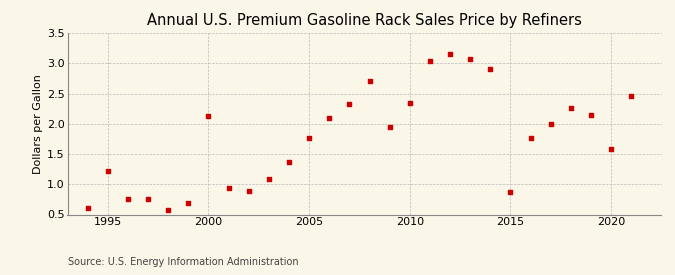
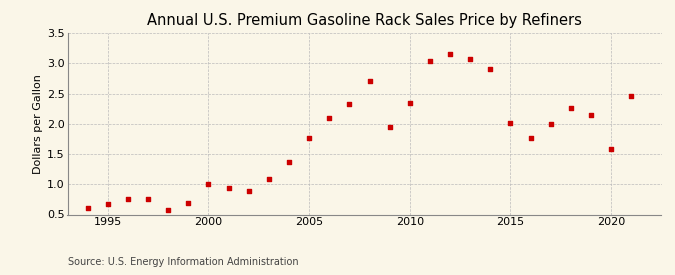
1995: 1.22 -> 0.67
2000: 2.12 -> 1.01
2015: 0.88 -> 2.02
